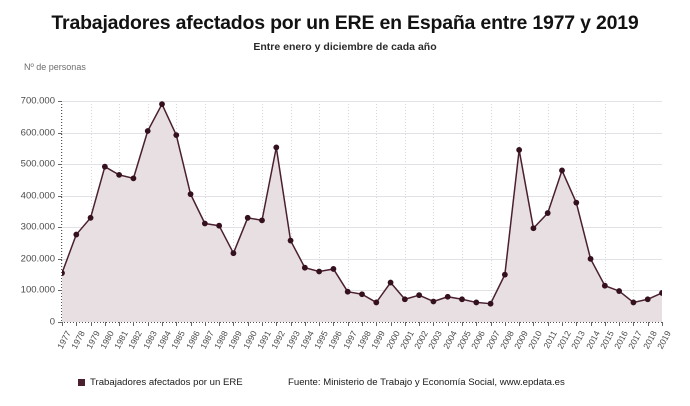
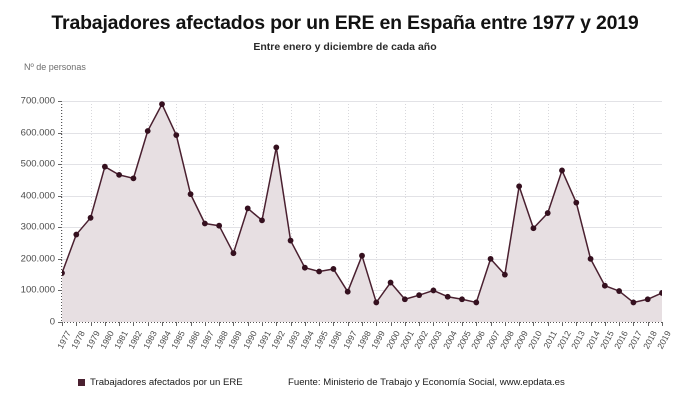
1990: 330000 -> 360000
1998: 90000 -> 210000
2003: 60000 -> 100000
2007: 60000 -> 200000
2009: 540000 -> 430000
